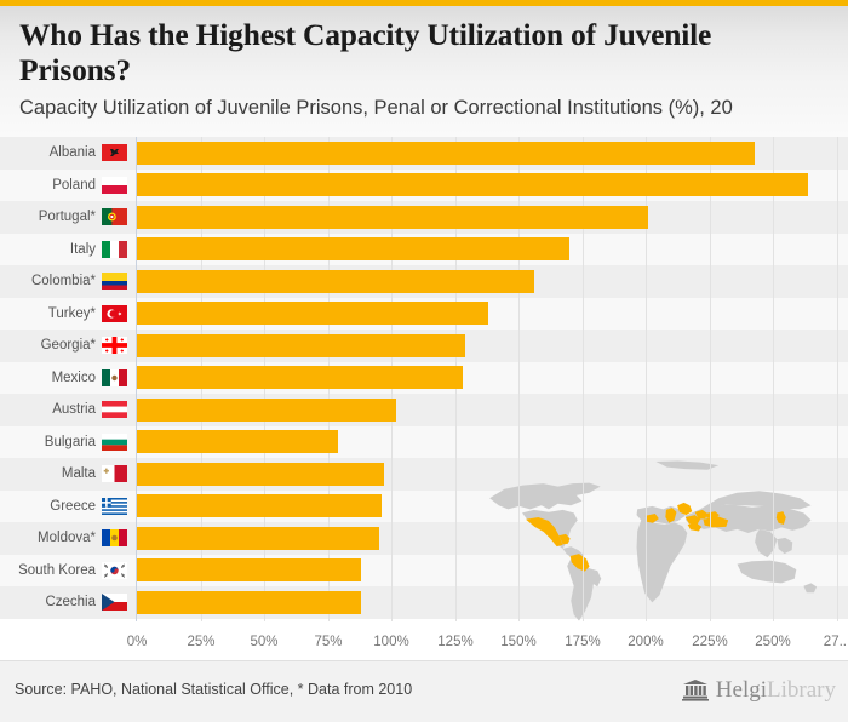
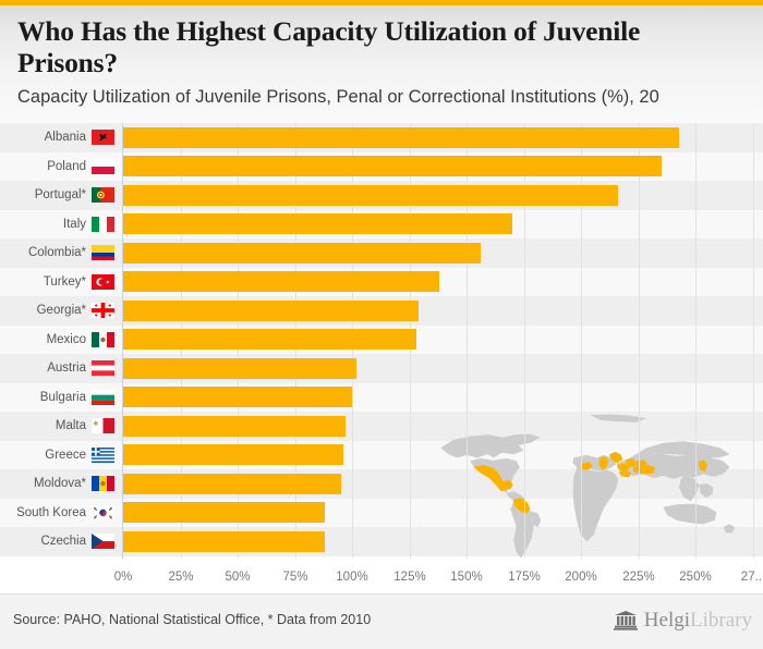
Poland: 264% -> 235%
Portugal*: 201% -> 216%
Bulgaria: 79% -> 100%
